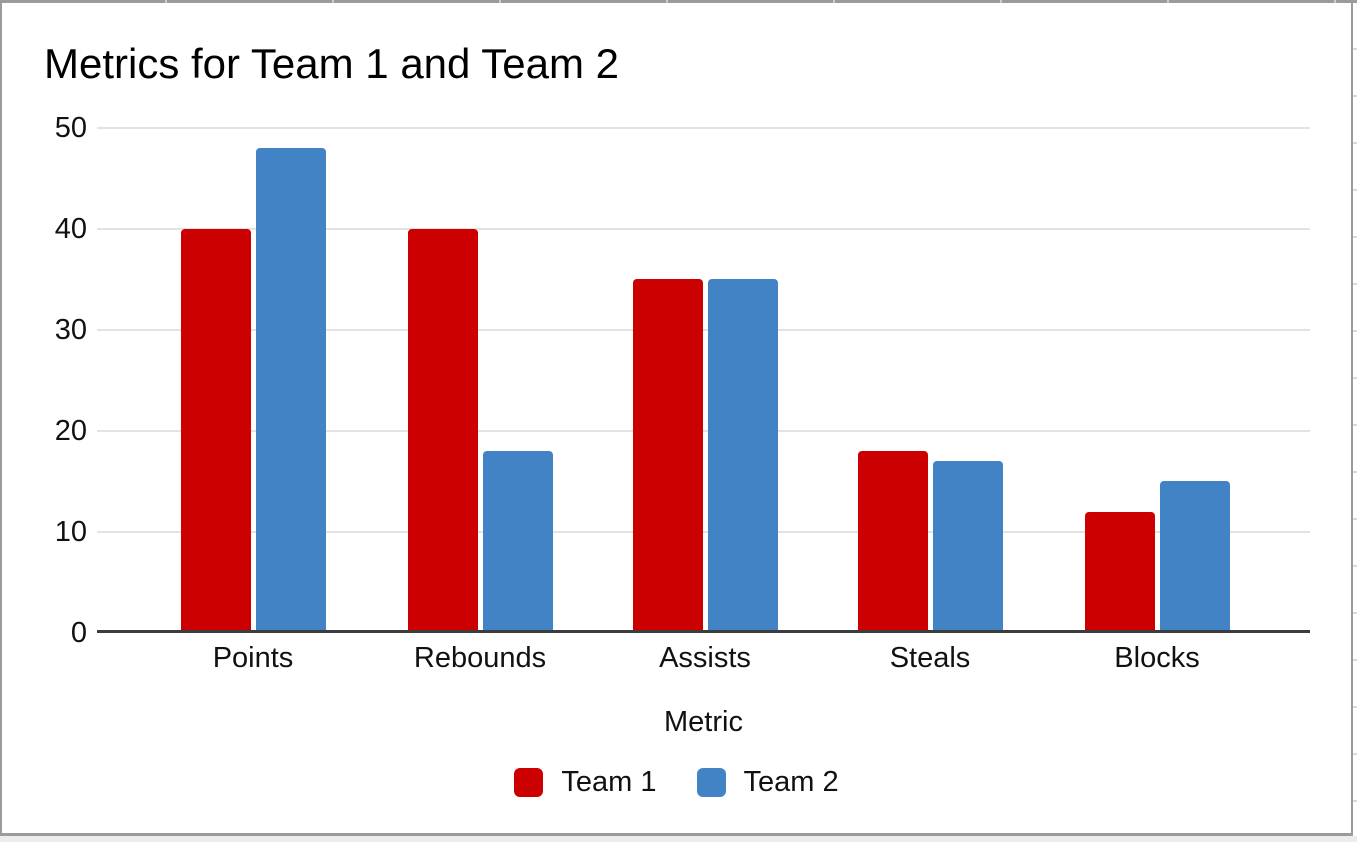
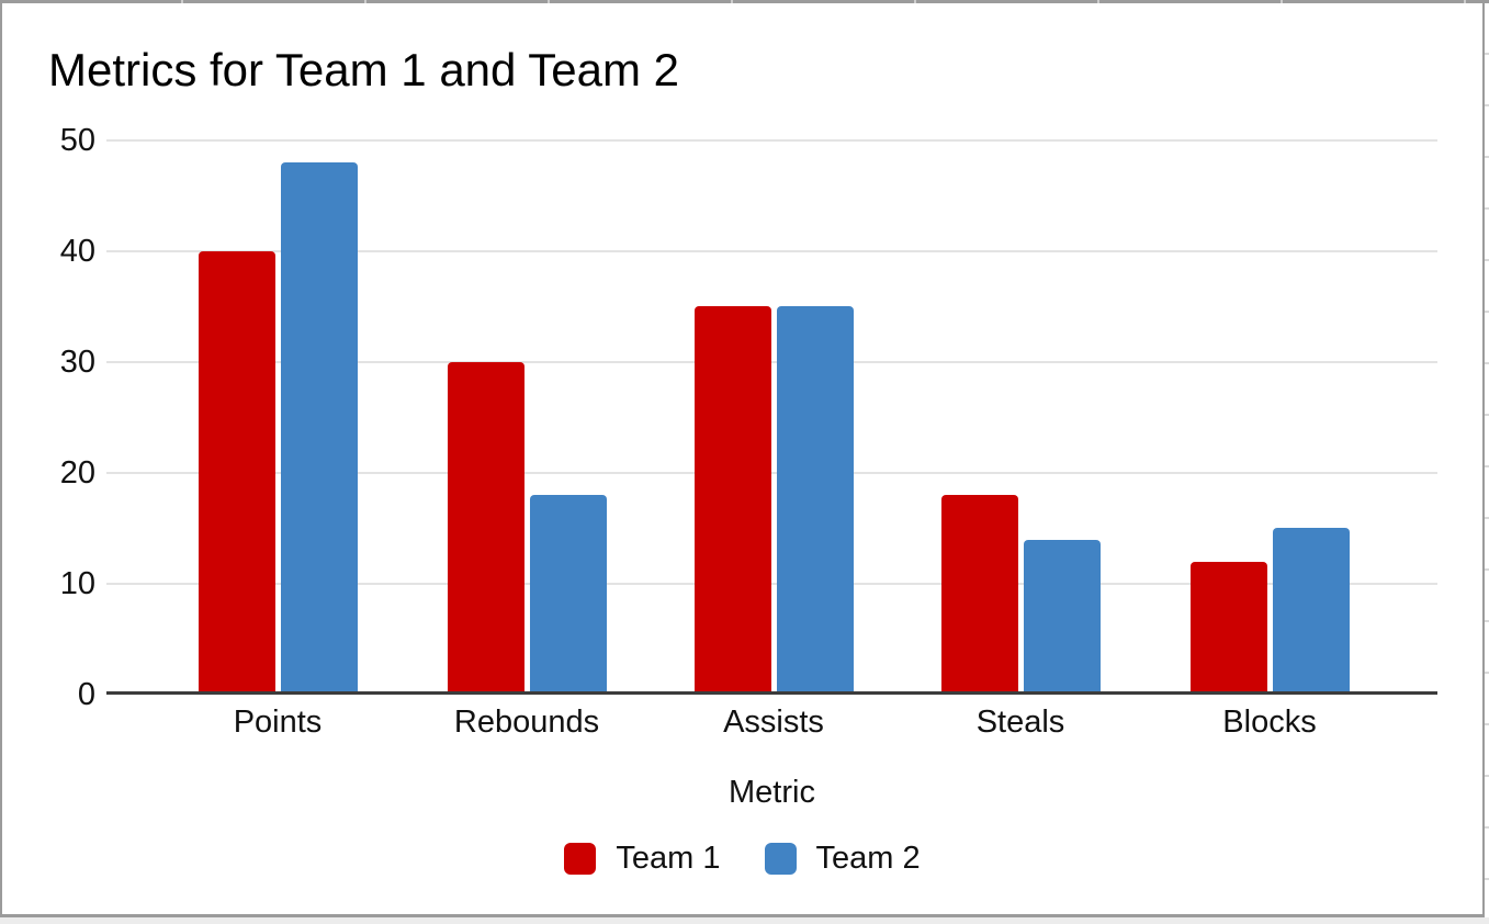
Team 1/Rebounds: 40 -> 30
Team 2/Steals: 17 -> 14
